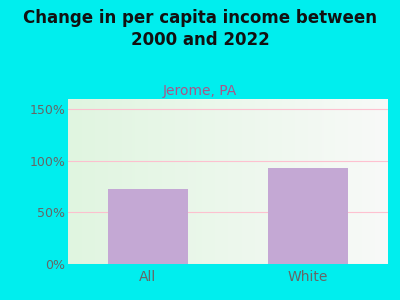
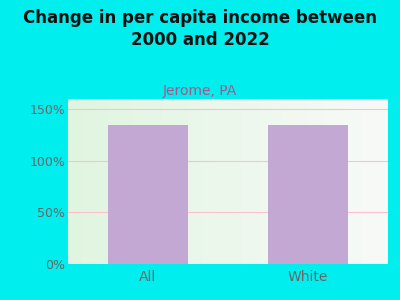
All: 73% -> 135%
White: 93% -> 135%
